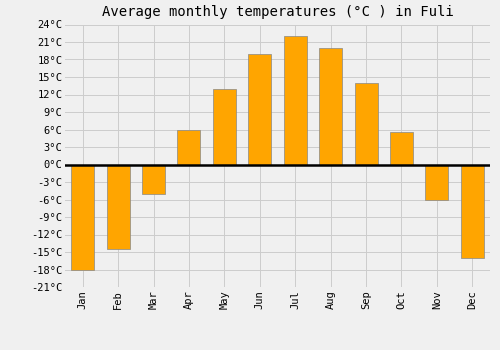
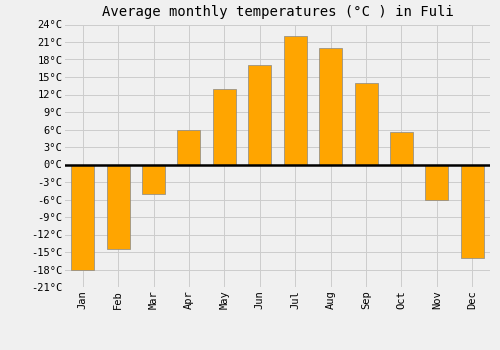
Jun: 19.0°C -> 17.0°C
